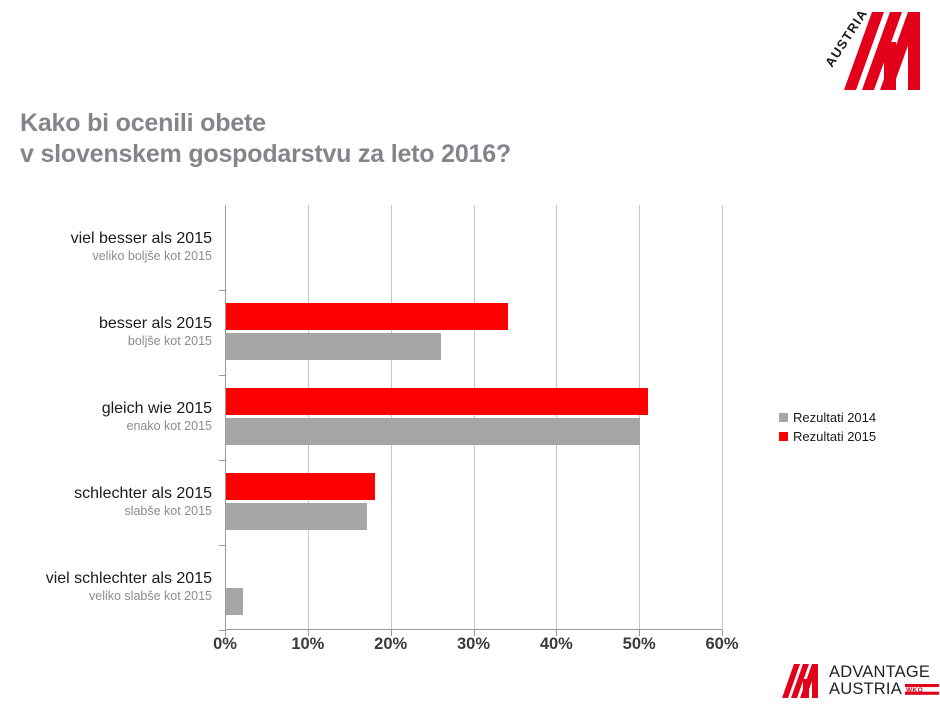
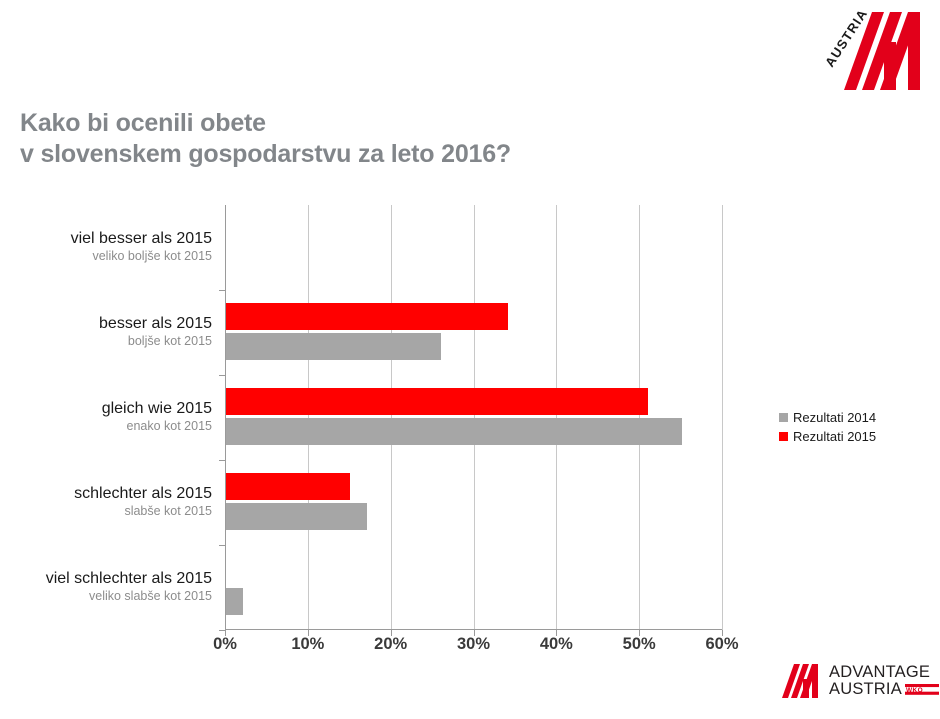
Rezultati 2014/gleich wie 2015: 50% -> 55%
Rezultati 2015/schlechter als 2015: 18% -> 15%
